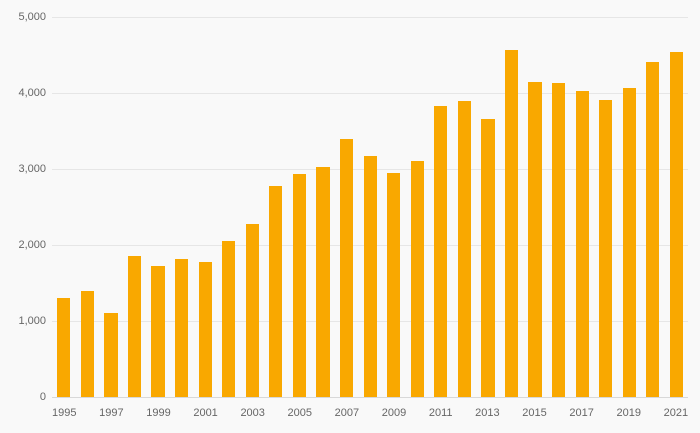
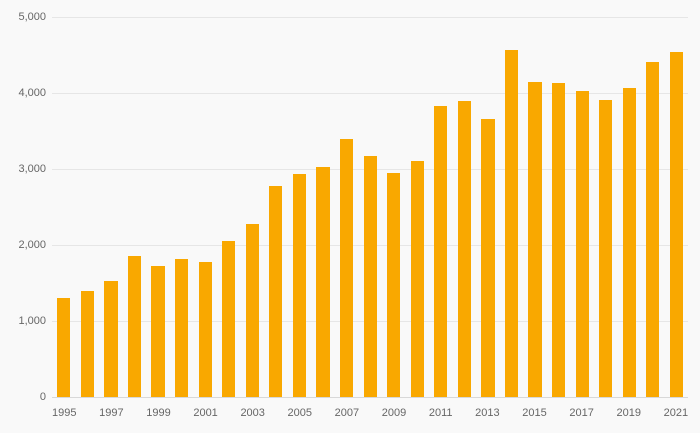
1997: 1100 -> 1500
